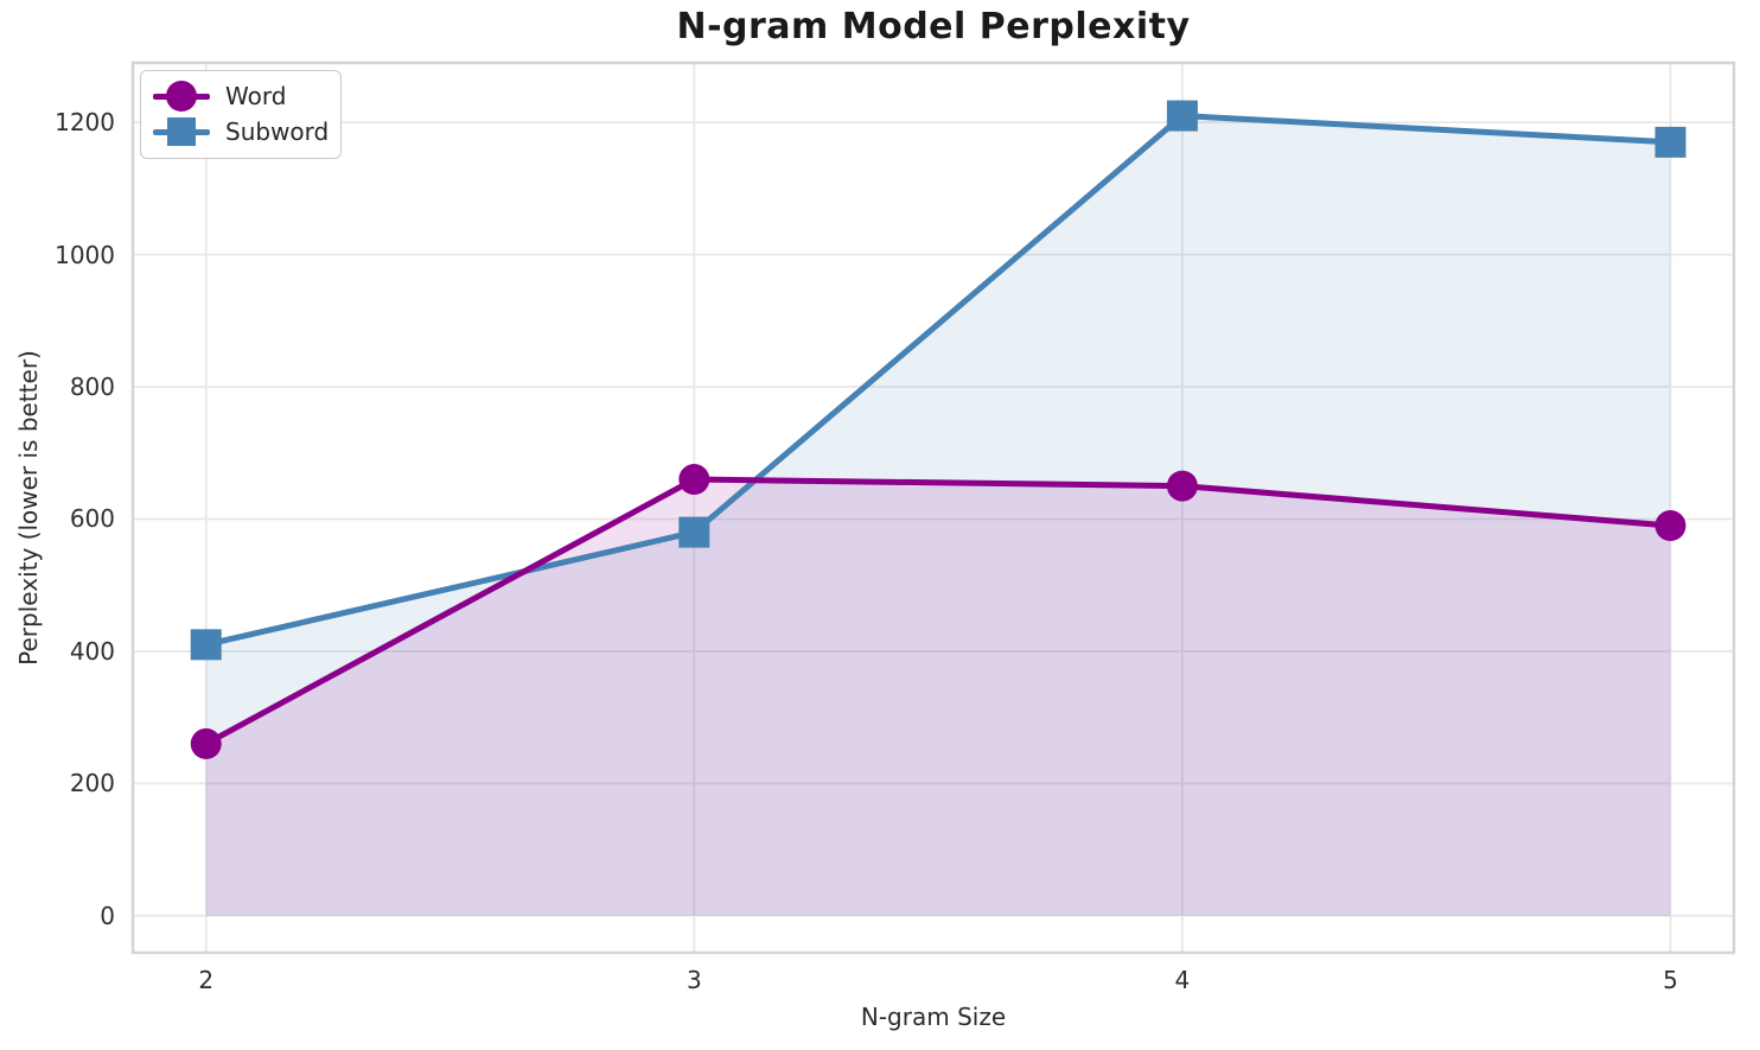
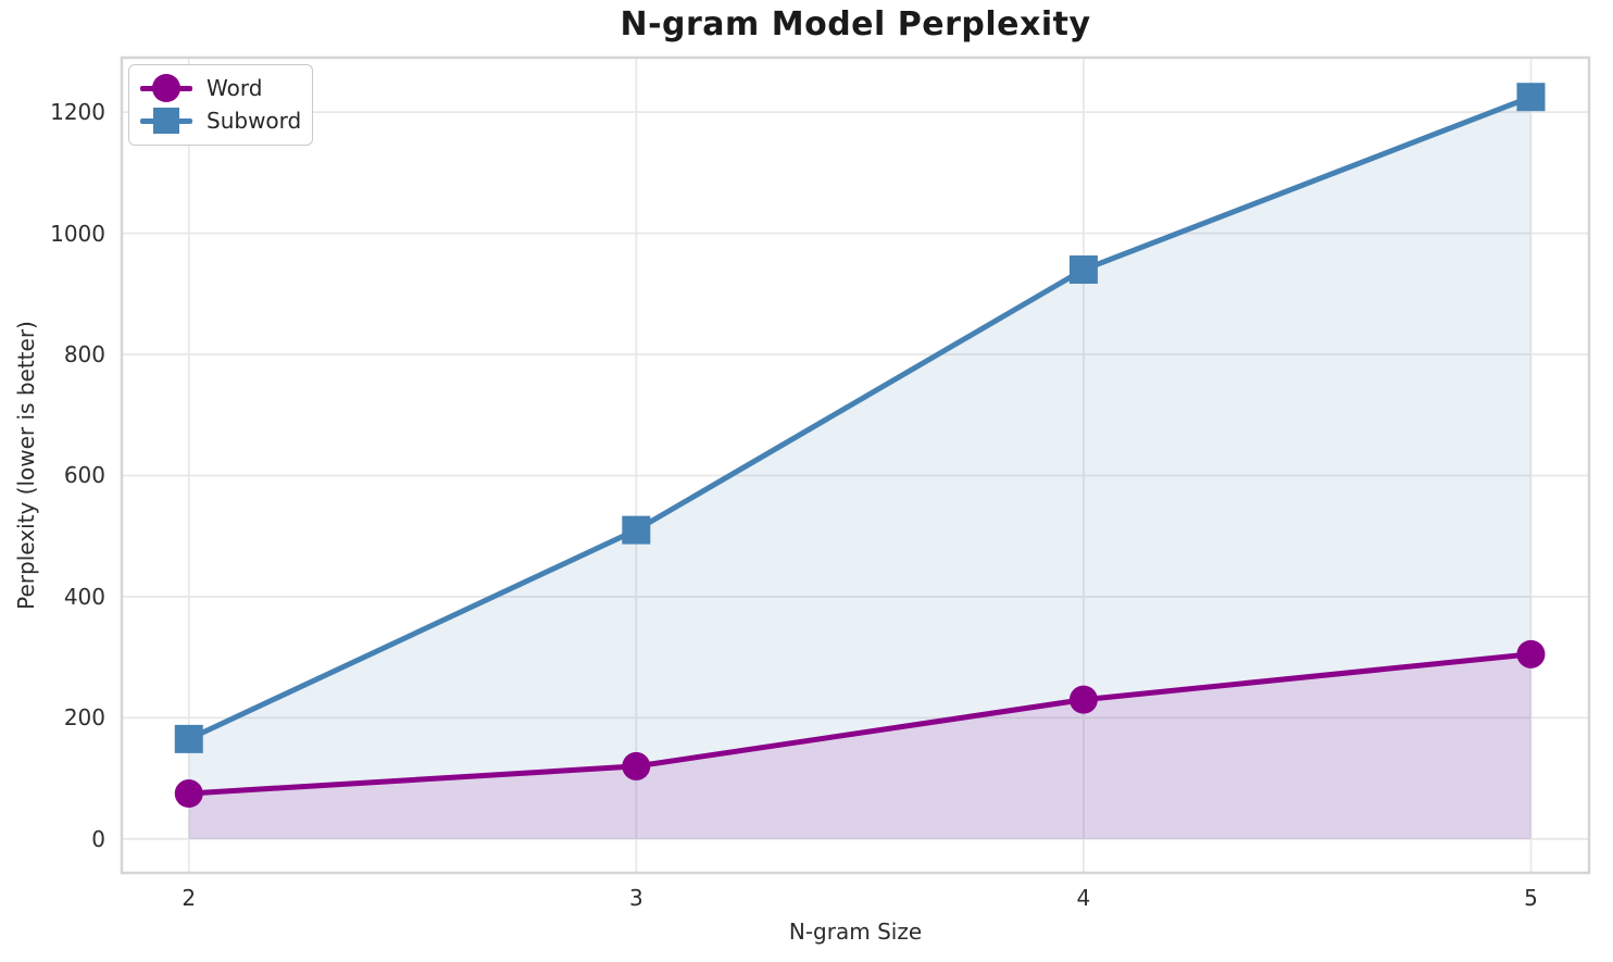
Word/2: 260 -> 80
Subword/2: 410 -> 160
Word/3: 660 -> 120
Subword/3: 580 -> 510
Word/4: 650 -> 230
Subword/4: 1210 -> 940
Word/5: 590 -> 300
Subword/5: 1170 -> 1220
